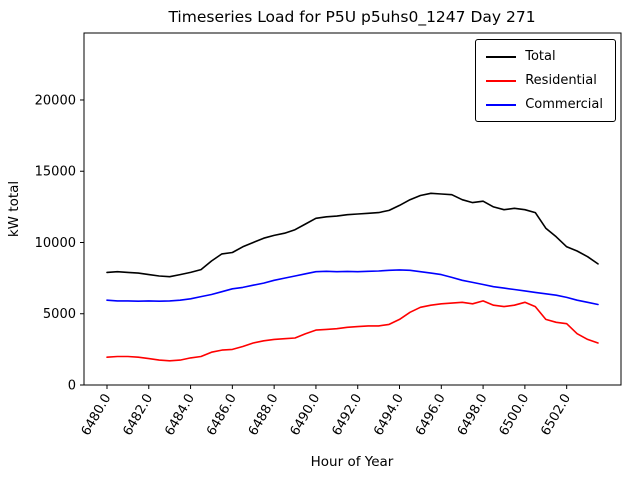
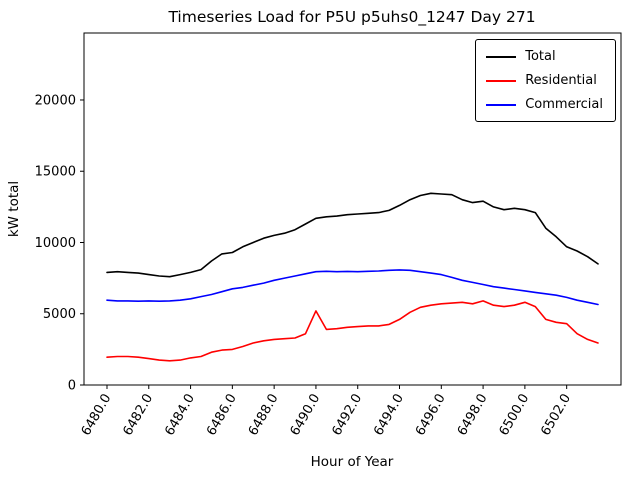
Residential/6490.0: 3800 -> 5200
